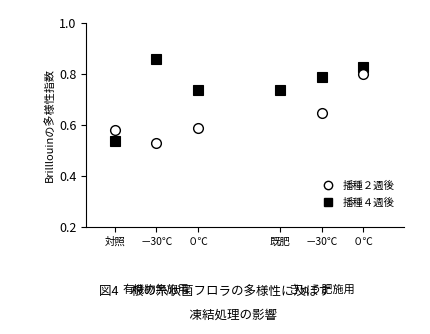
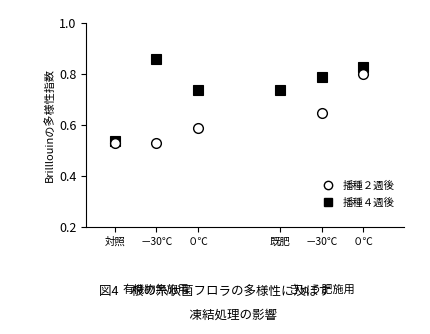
播種２週後/対照: 0.58 -> 0.53
